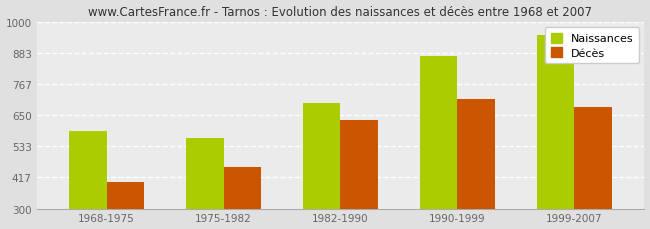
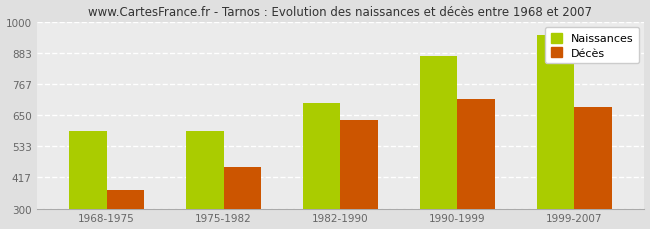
Décès/1968-1975: 400 -> 370
Naissances/1975-1982: 565 -> 590
